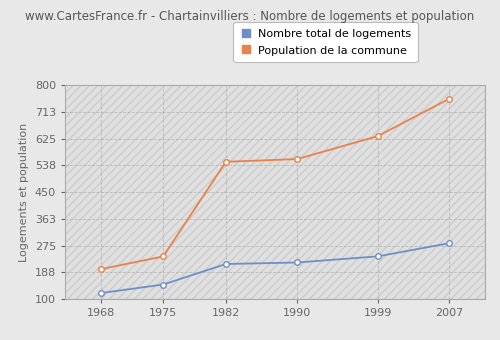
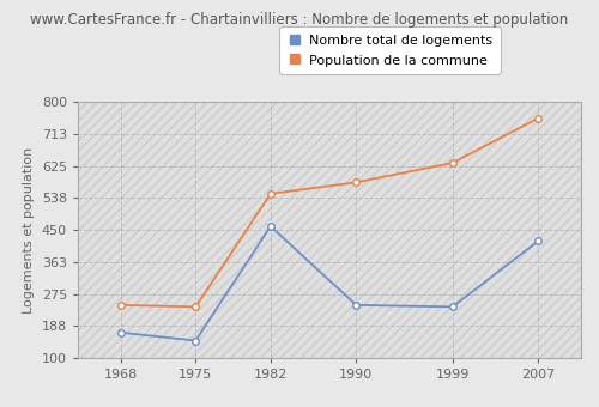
Nombre total de logements/1968: 120 -> 170
Population de la commune/1968: 198 -> 245
Nombre total de logements/1982: 215 -> 460
Nombre total de logements/1990: 220 -> 245
Population de la commune/1990: 558 -> 580
Nombre total de logements/2007: 283 -> 420
